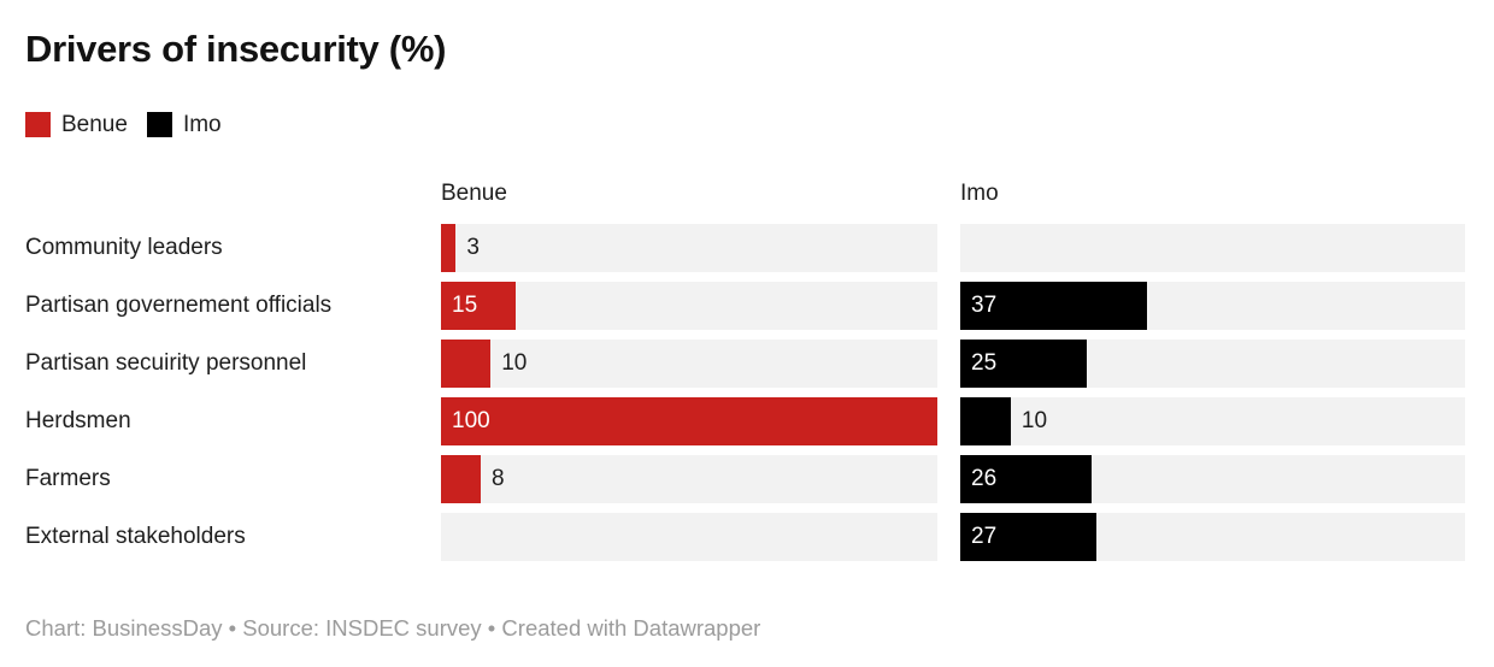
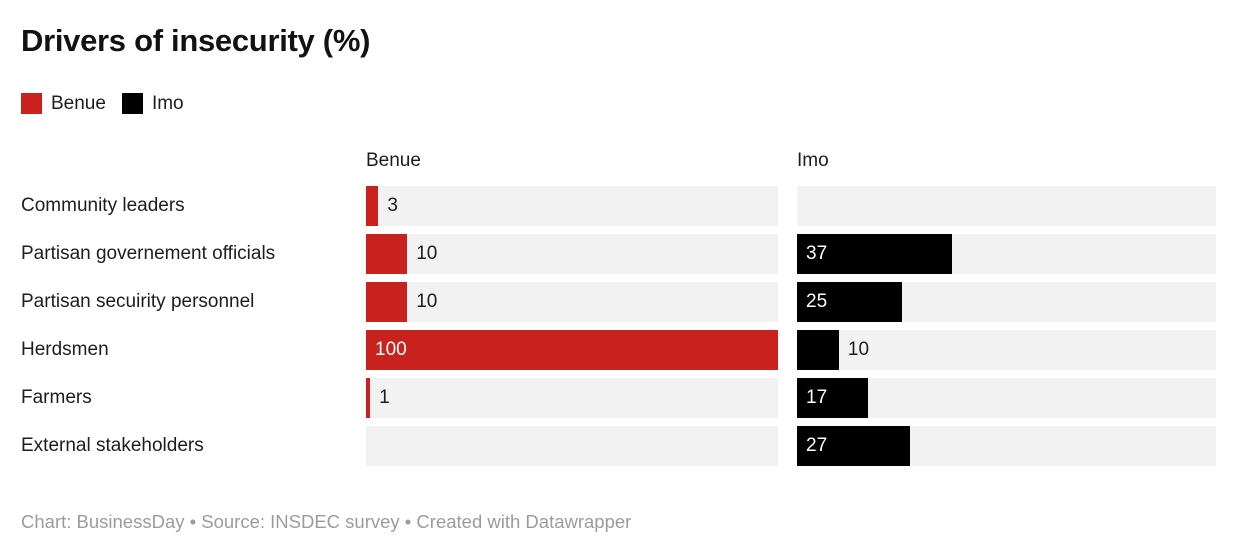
Benue/Partisan governement officials: 15 -> 10
Benue/Farmers: 8 -> 1
Imo/Farmers: 26 -> 17
